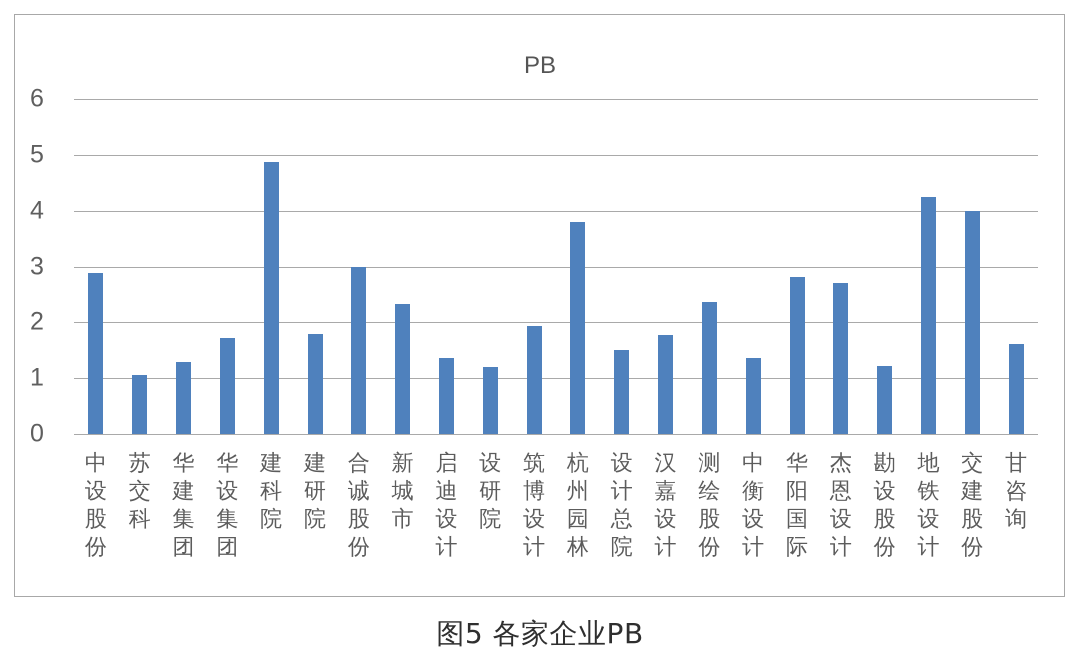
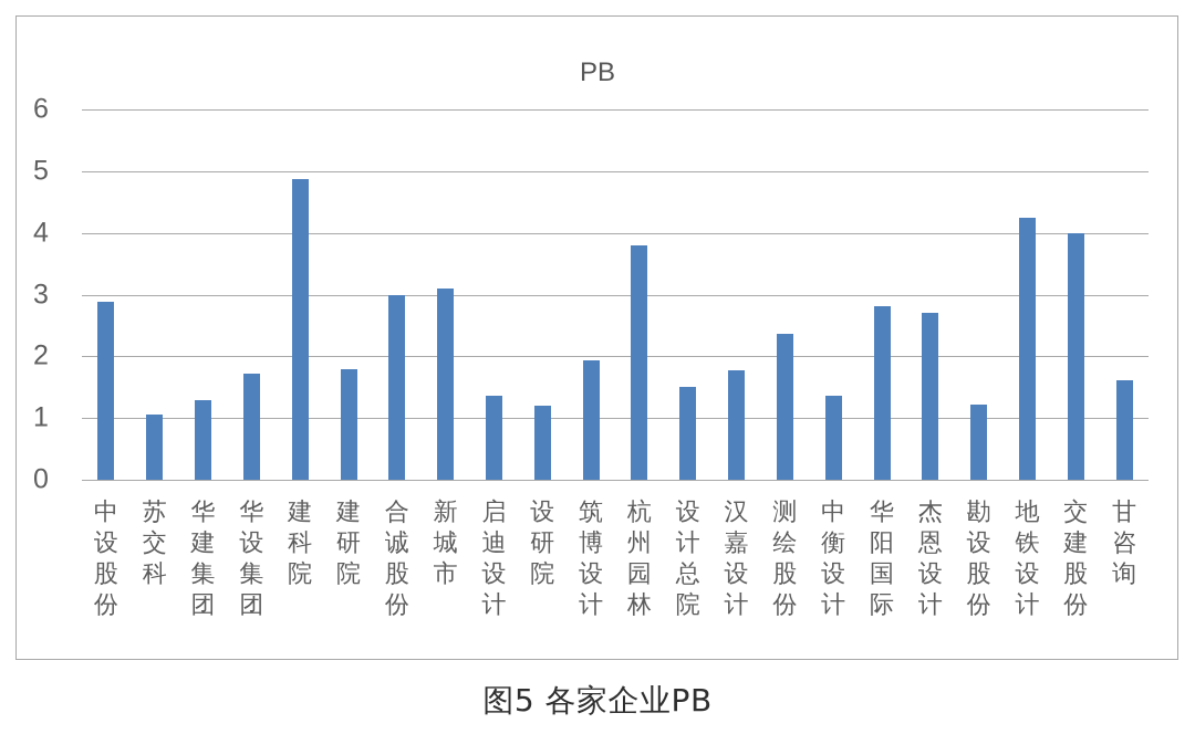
新城市: 2.3 -> 3.1
